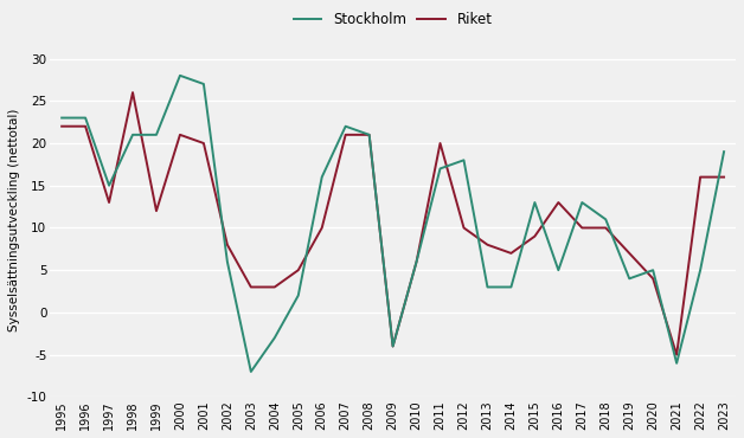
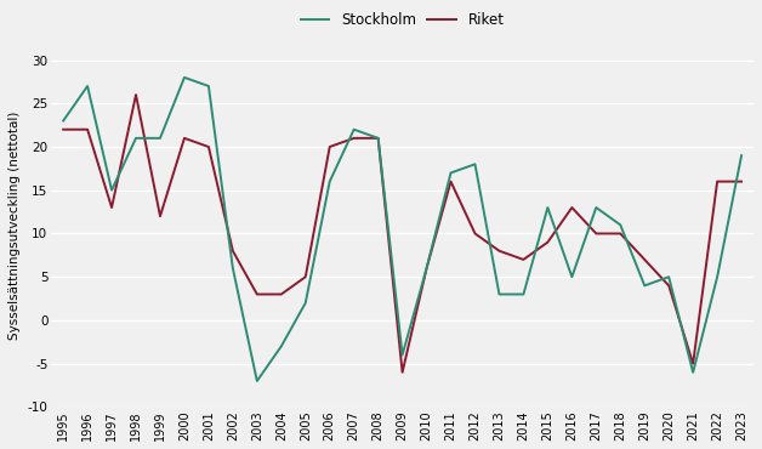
Stockholm/1996: 23 -> 27
Riket/2006: 10 -> 20
Riket/2009: -4 -> -6
Riket/2011: 20 -> 16
